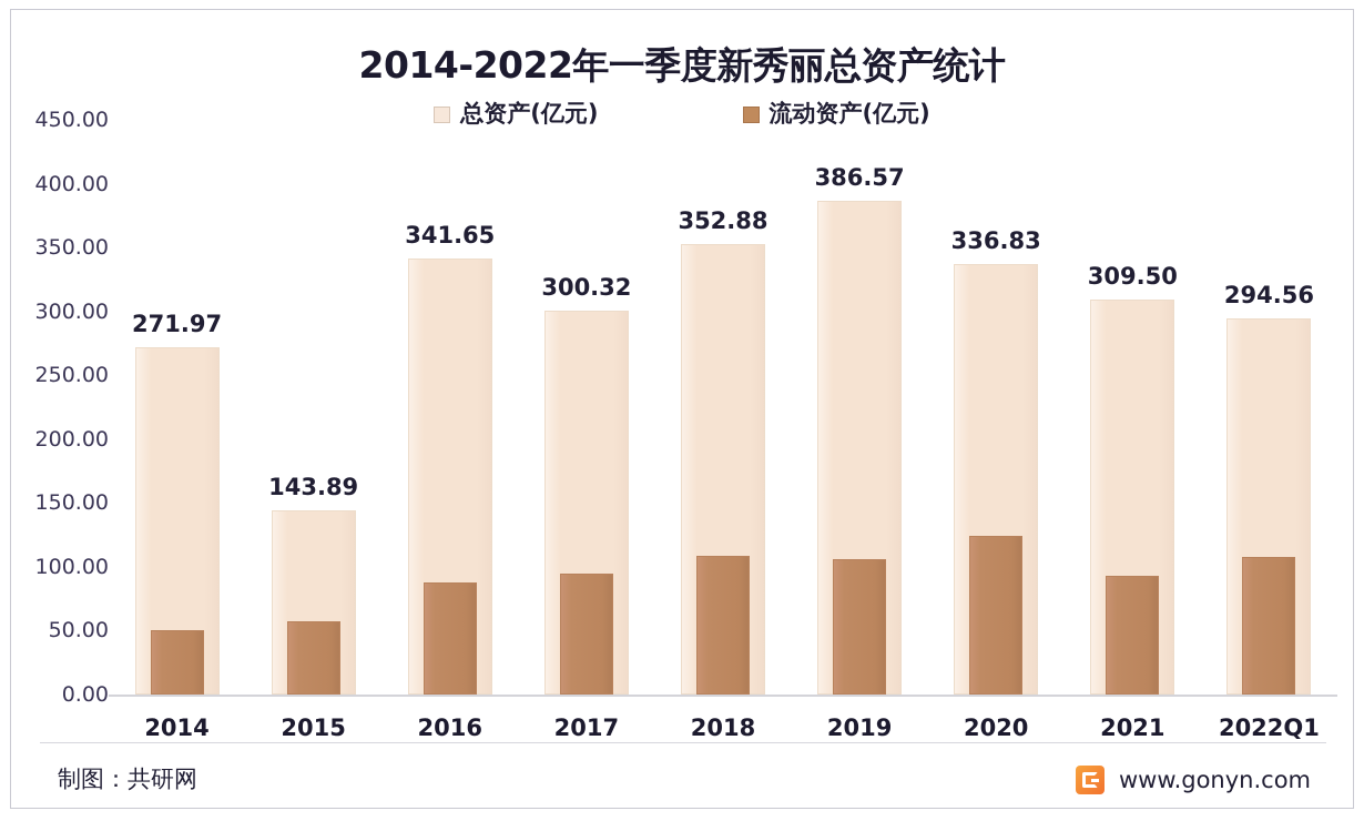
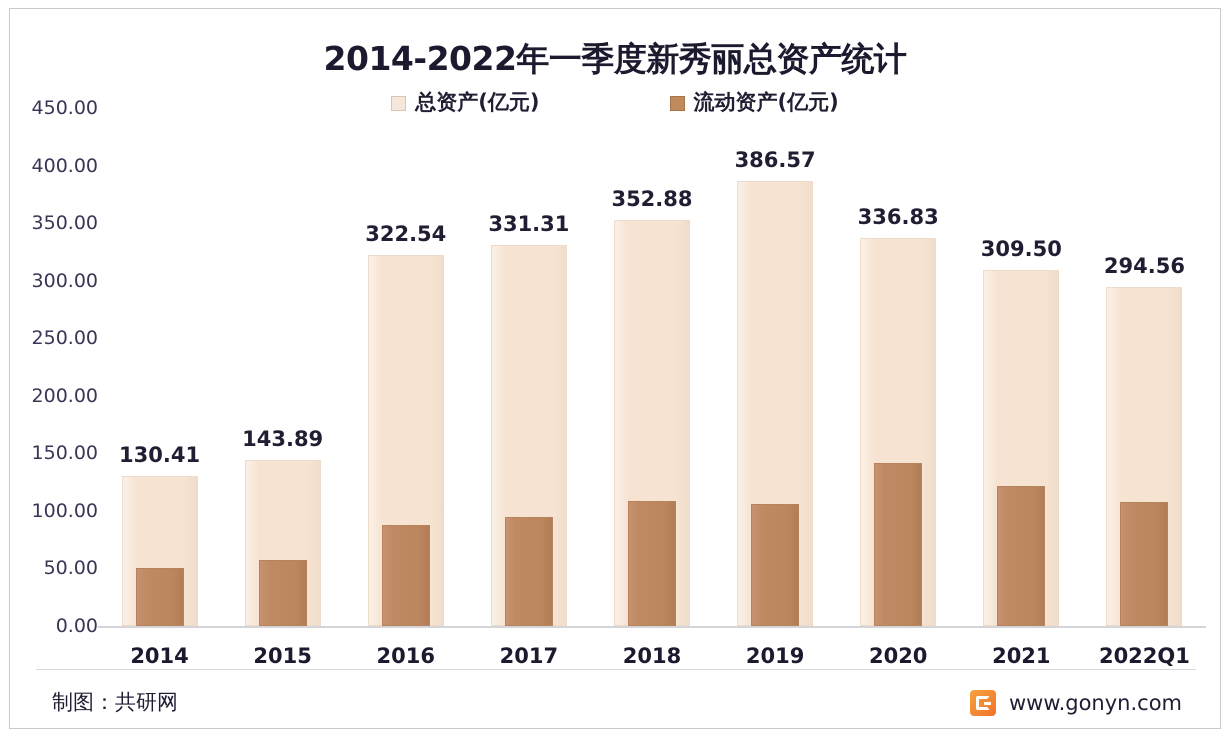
总资产(亿元)/2014: 271.97 -> 130.41
总资产(亿元)/2016: 341.65 -> 322.54
总资产(亿元)/2017: 300.32 -> 331.31
流动资产(亿元)/2020: 124 -> 142
流动资产(亿元)/2021: 93 -> 122
